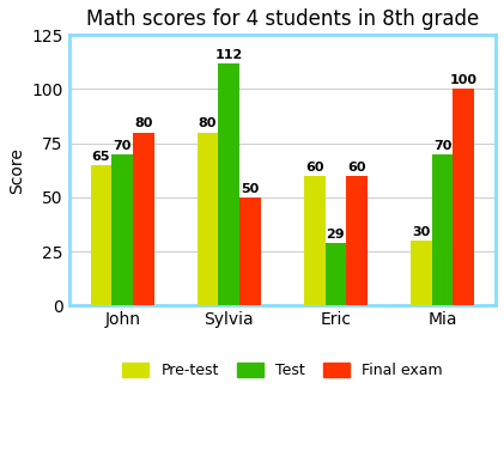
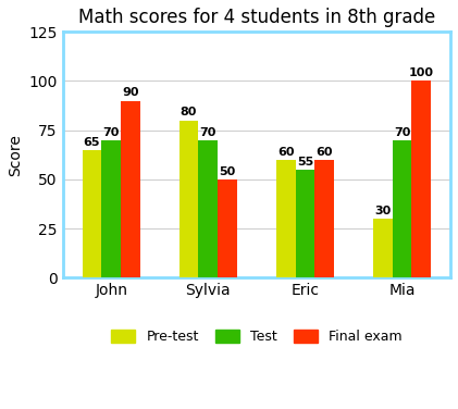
Final exam/John: 80 -> 90
Test/Sylvia: 112 -> 70
Test/Eric: 29 -> 55
